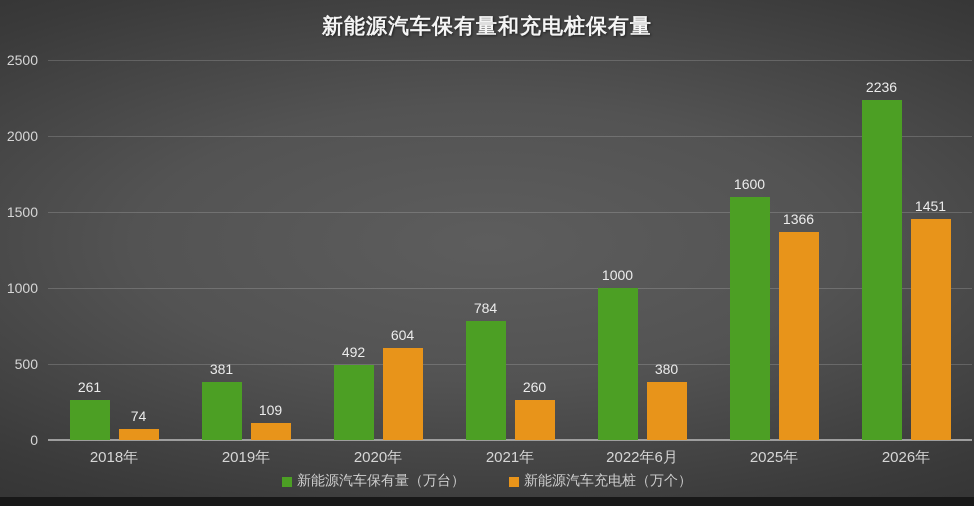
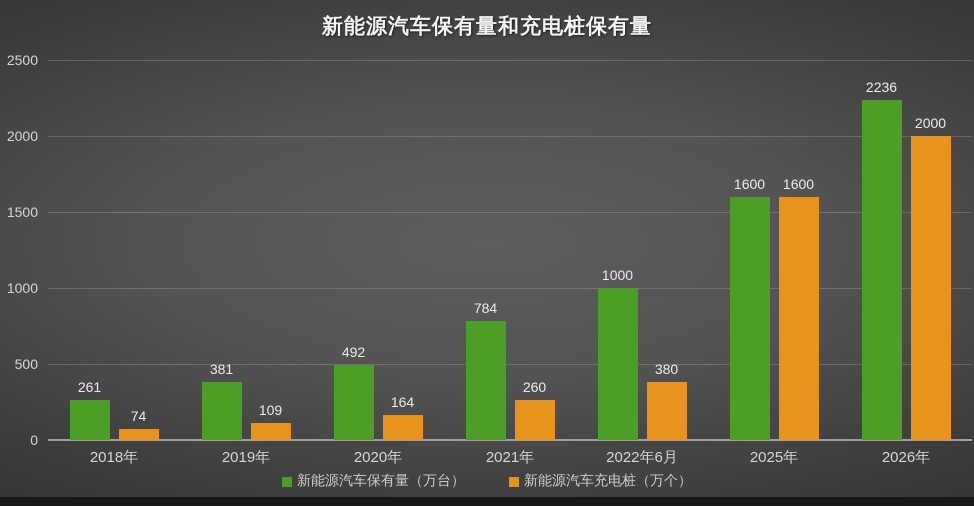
新能源汽车充电桩（万个）/2020年: 604 -> 164
新能源汽车充电桩（万个）/2025年: 1366 -> 1600
新能源汽车充电桩（万个）/2026年: 1451 -> 2000
